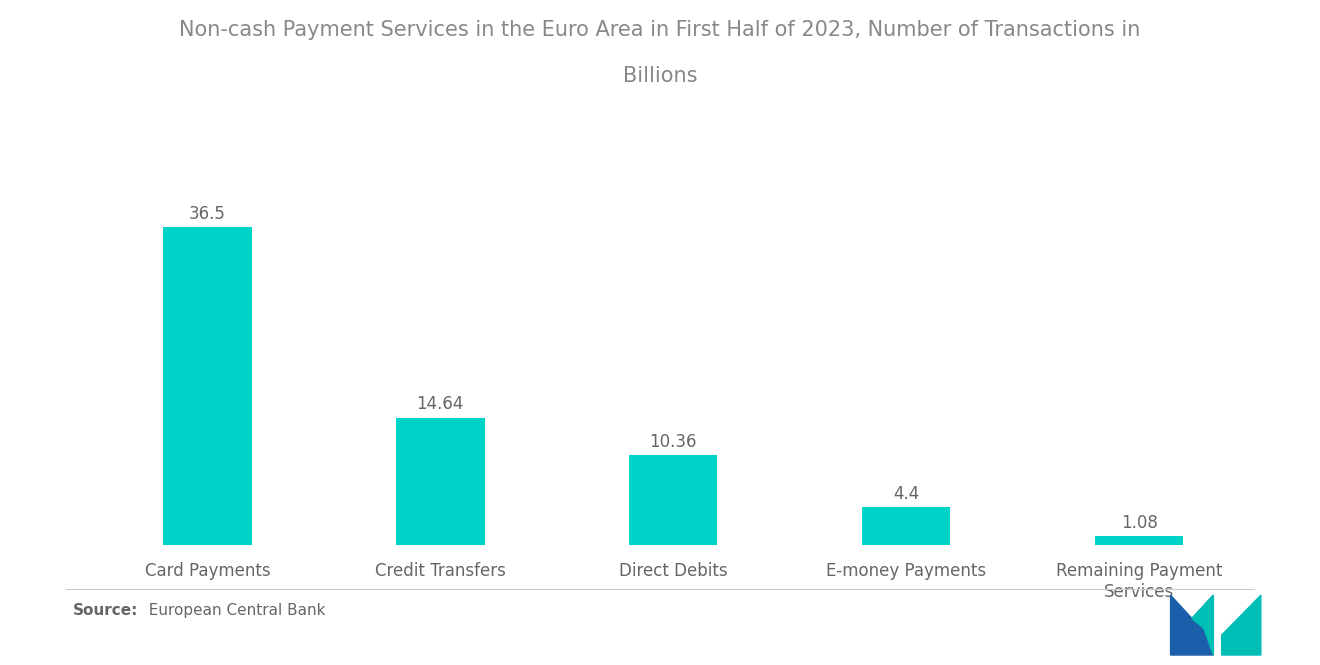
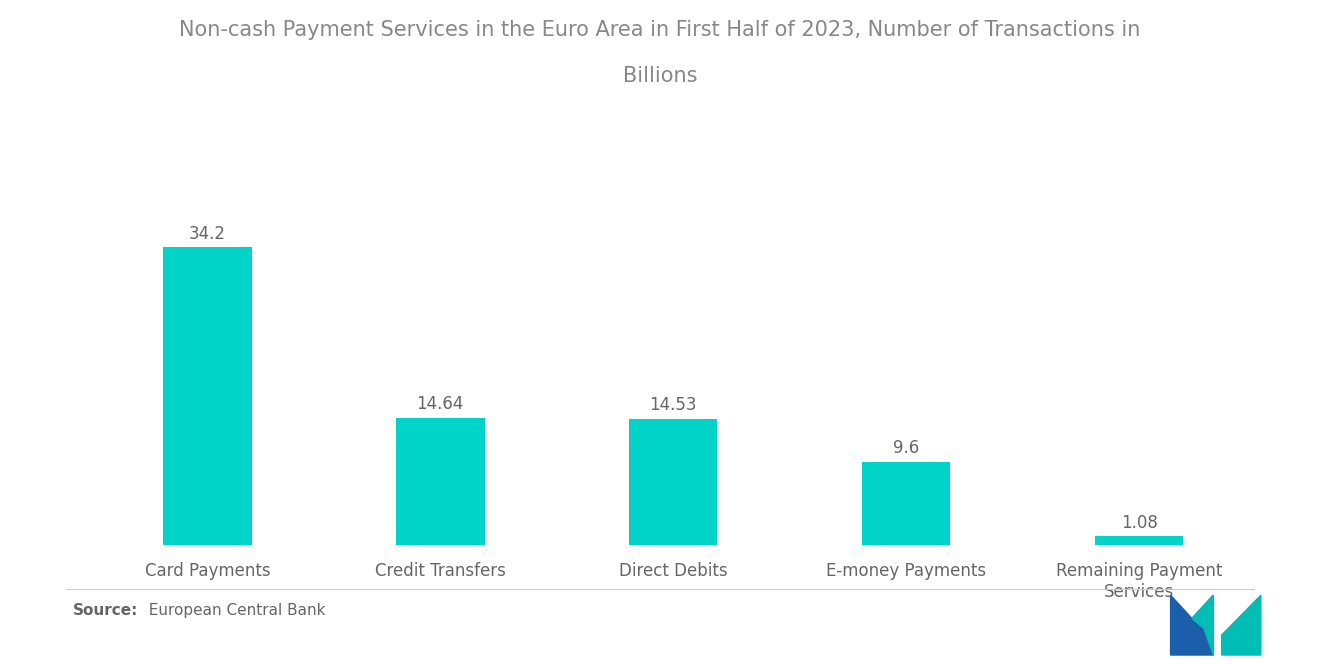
Card Payments: 36.5 -> 34.2
Direct Debits: 10.36 -> 14.53
E-money Payments: 4.4 -> 9.6
